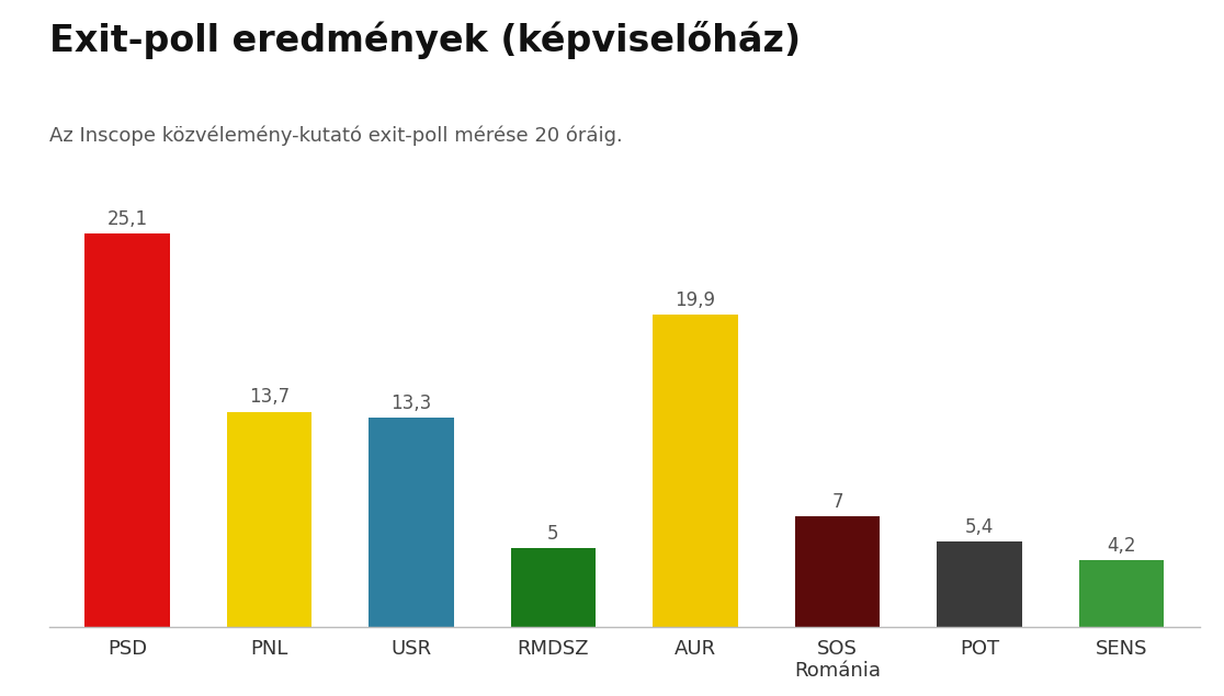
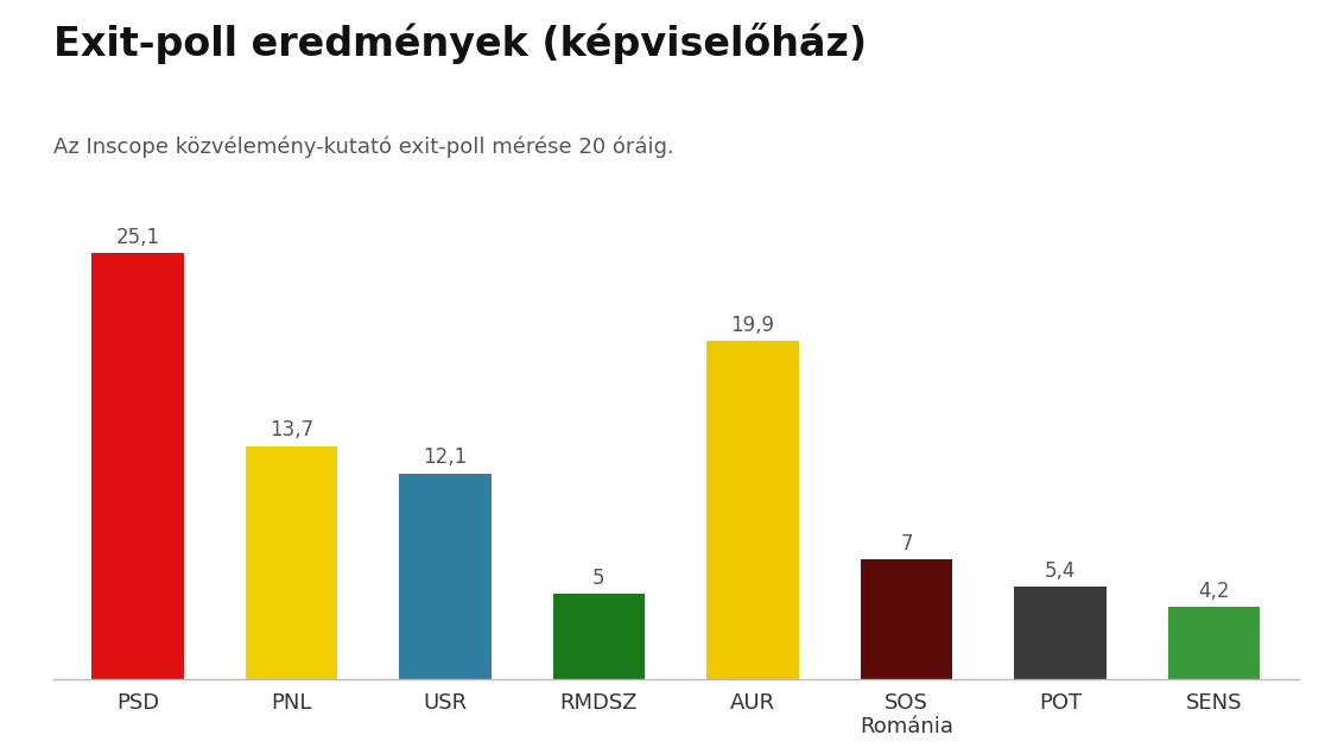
USR: 13,3 -> 12,1
